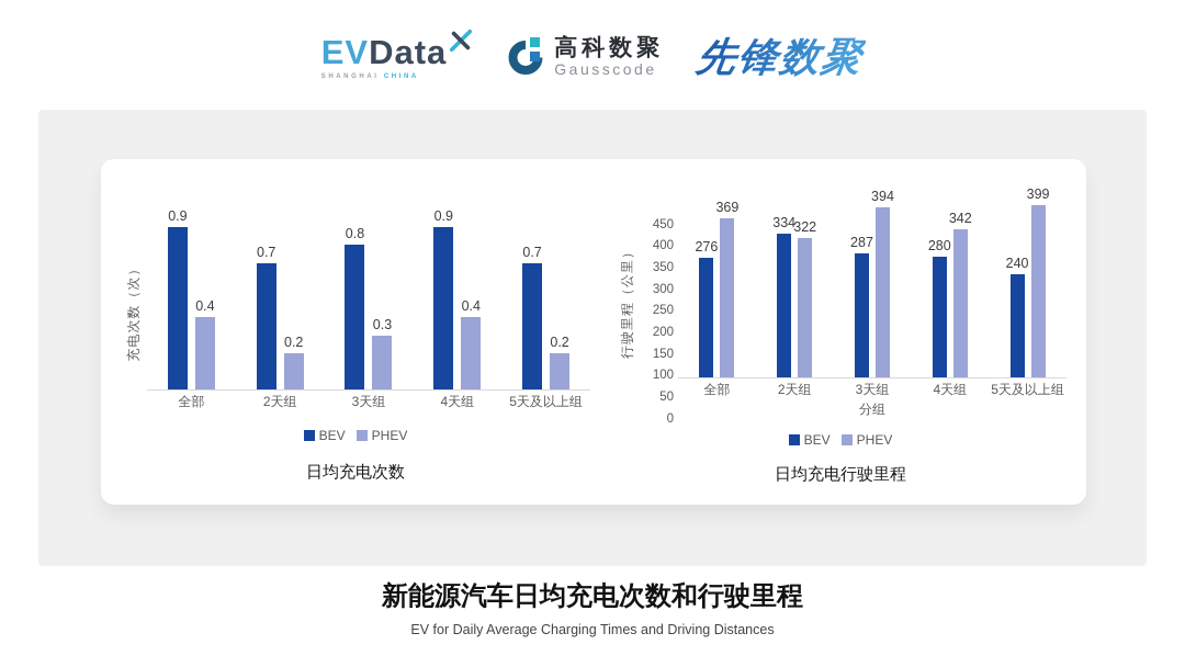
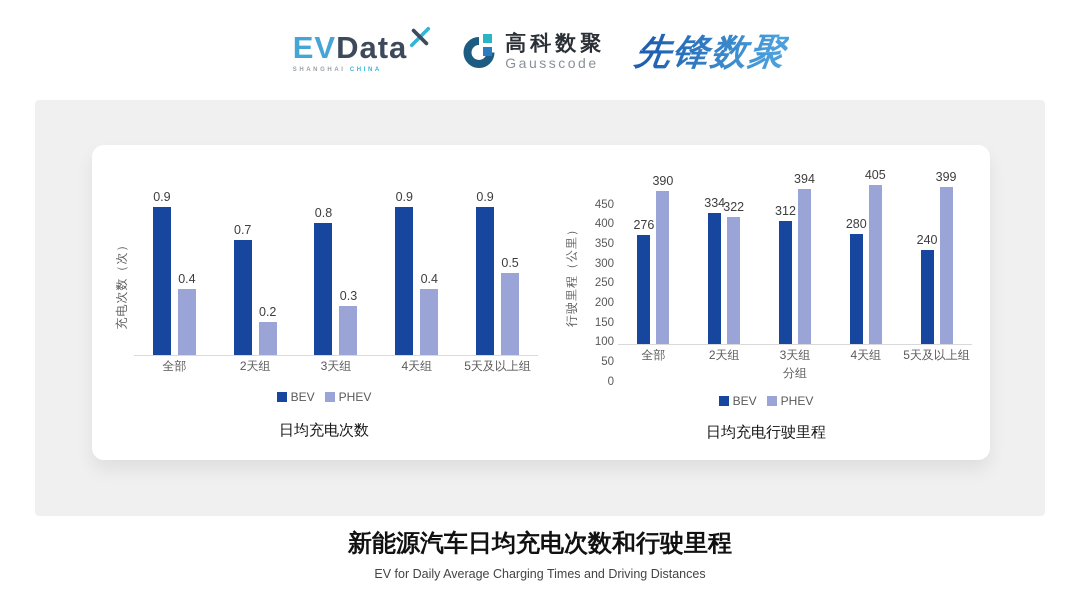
日均充电次数/BEV/5天及以上组: 0.7 -> 0.9
日均充电次数/PHEV/5天及以上组: 0.2 -> 0.5
日均充电行驶里程/PHEV/全部: 369 -> 390
日均充电行驶里程/BEV/3天组: 287 -> 312
日均充电行驶里程/PHEV/4天组: 342 -> 405
